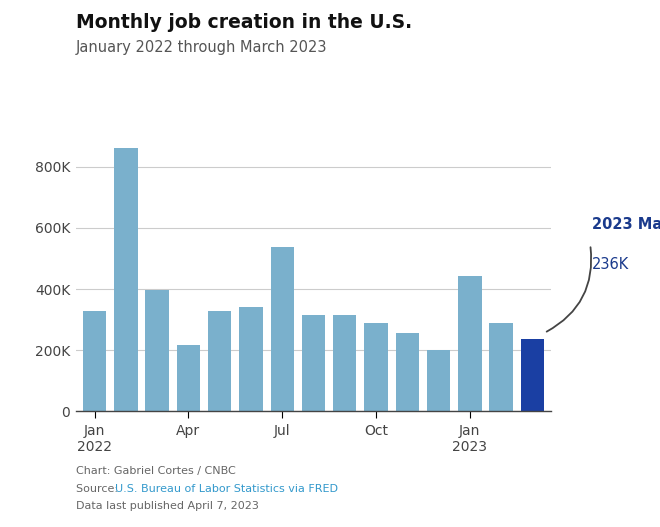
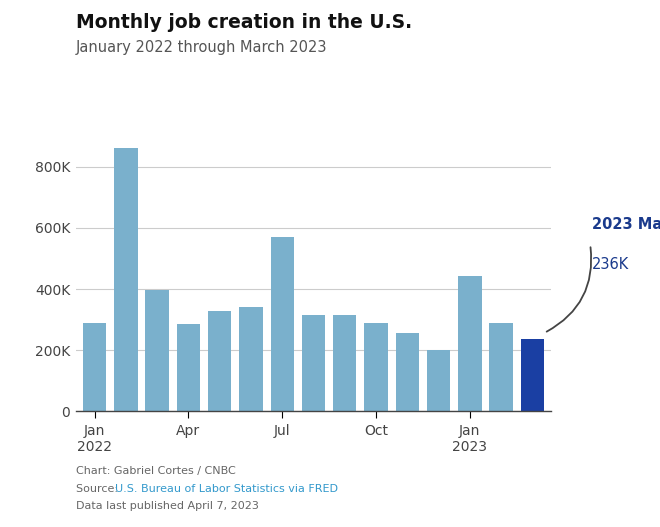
Jan 2022: 329K -> 290K
Apr: 217K -> 285K
Jul: 537K -> 570K
